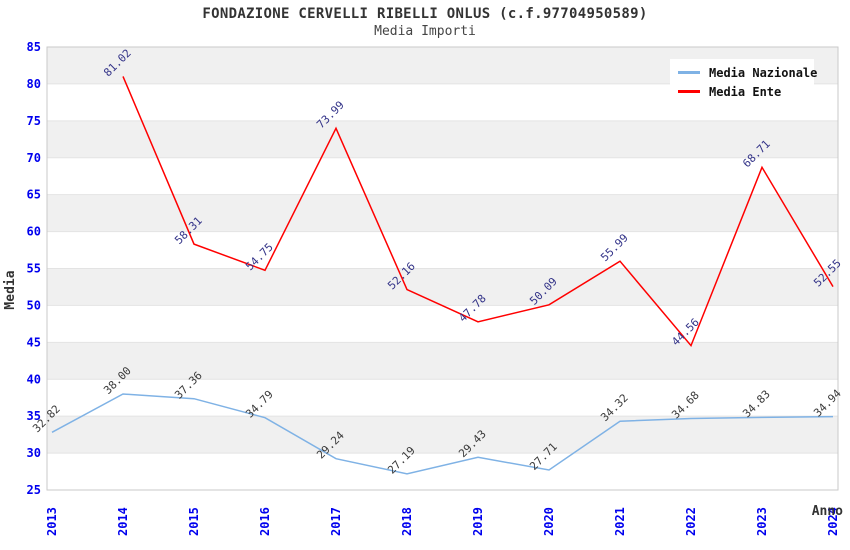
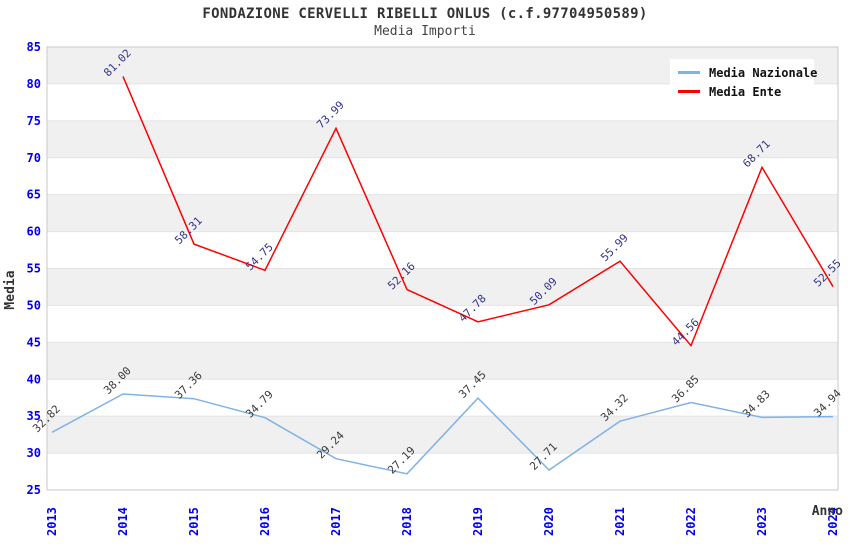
Media Nazionale/2019: 29.43 -> 37.45
Media Nazionale/2022: 34.68 -> 36.85
